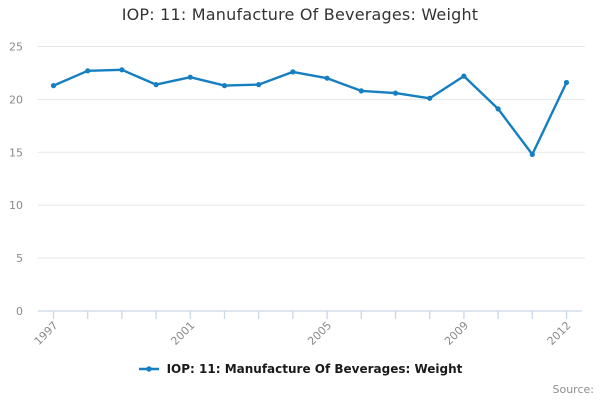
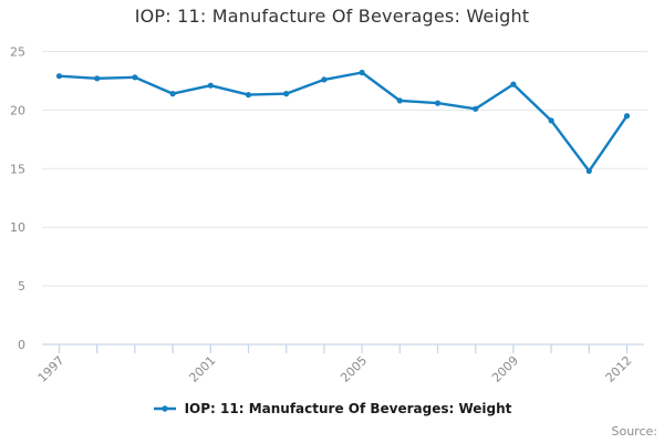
1997: 21.3 -> 22.9
2005: 22.0 -> 23.2
2012: 21.6 -> 19.5
